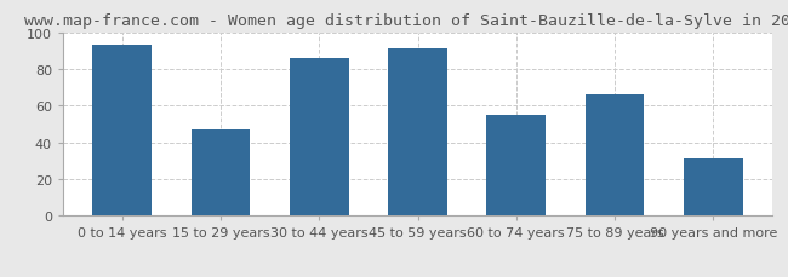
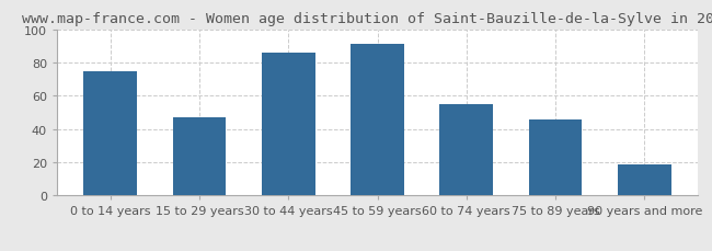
0 to 14 years: 93 -> 75
75 to 89 years: 66 -> 46
90 years and more: 31 -> 19
